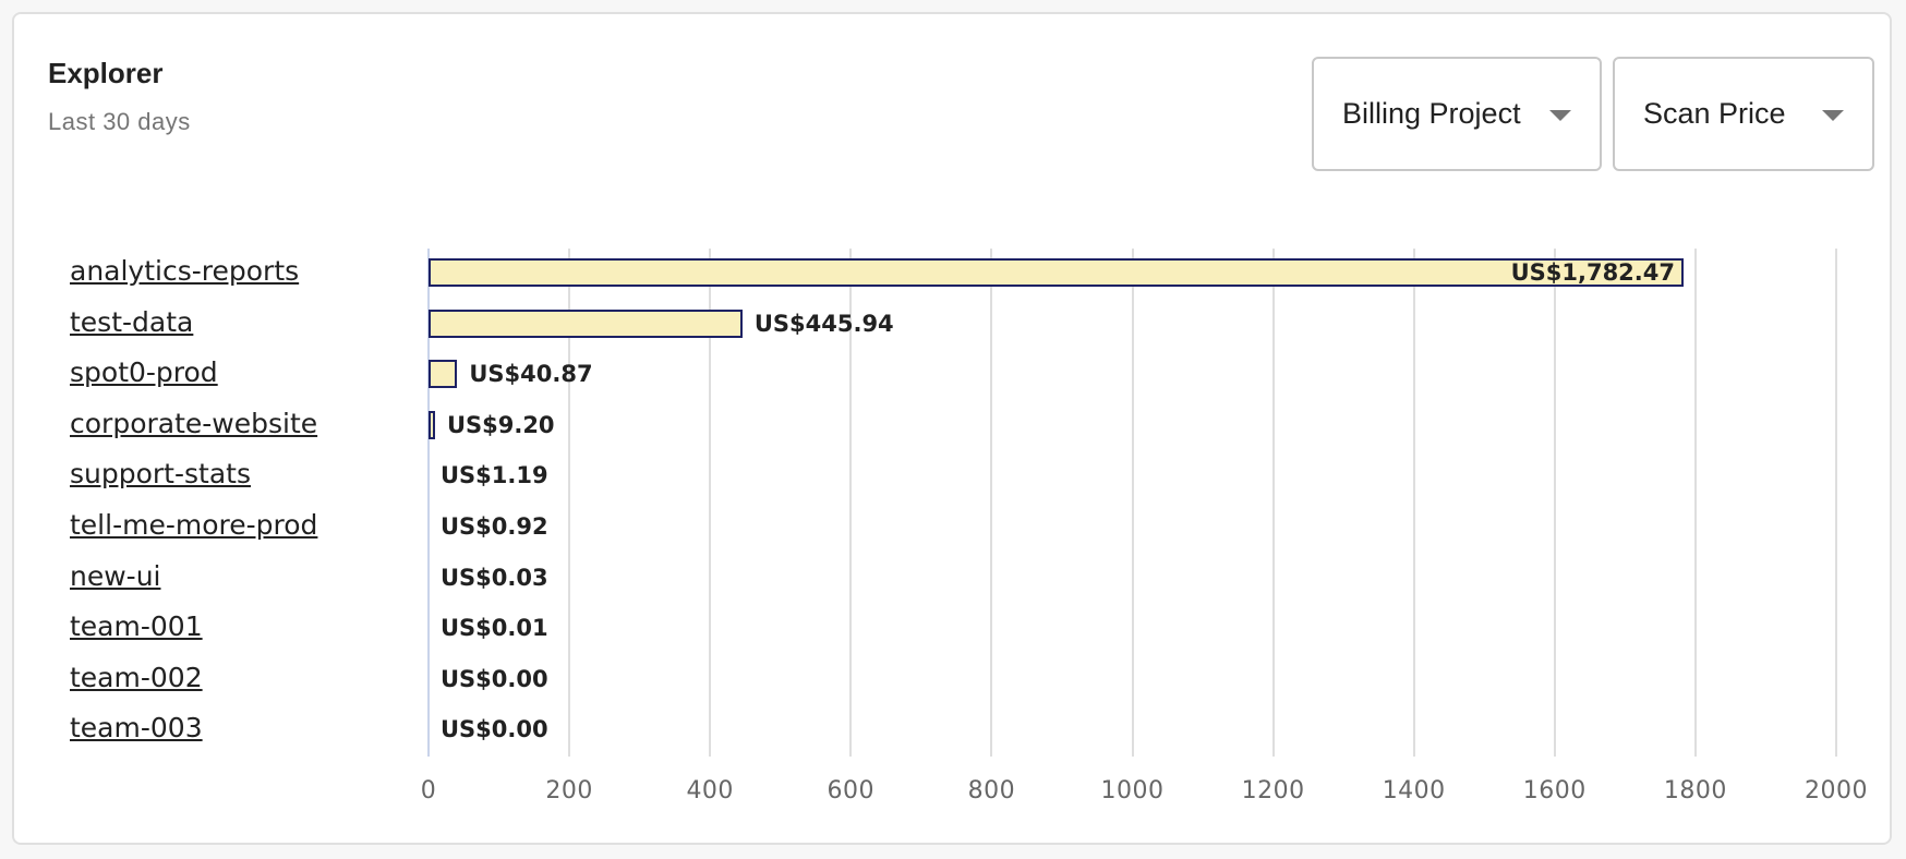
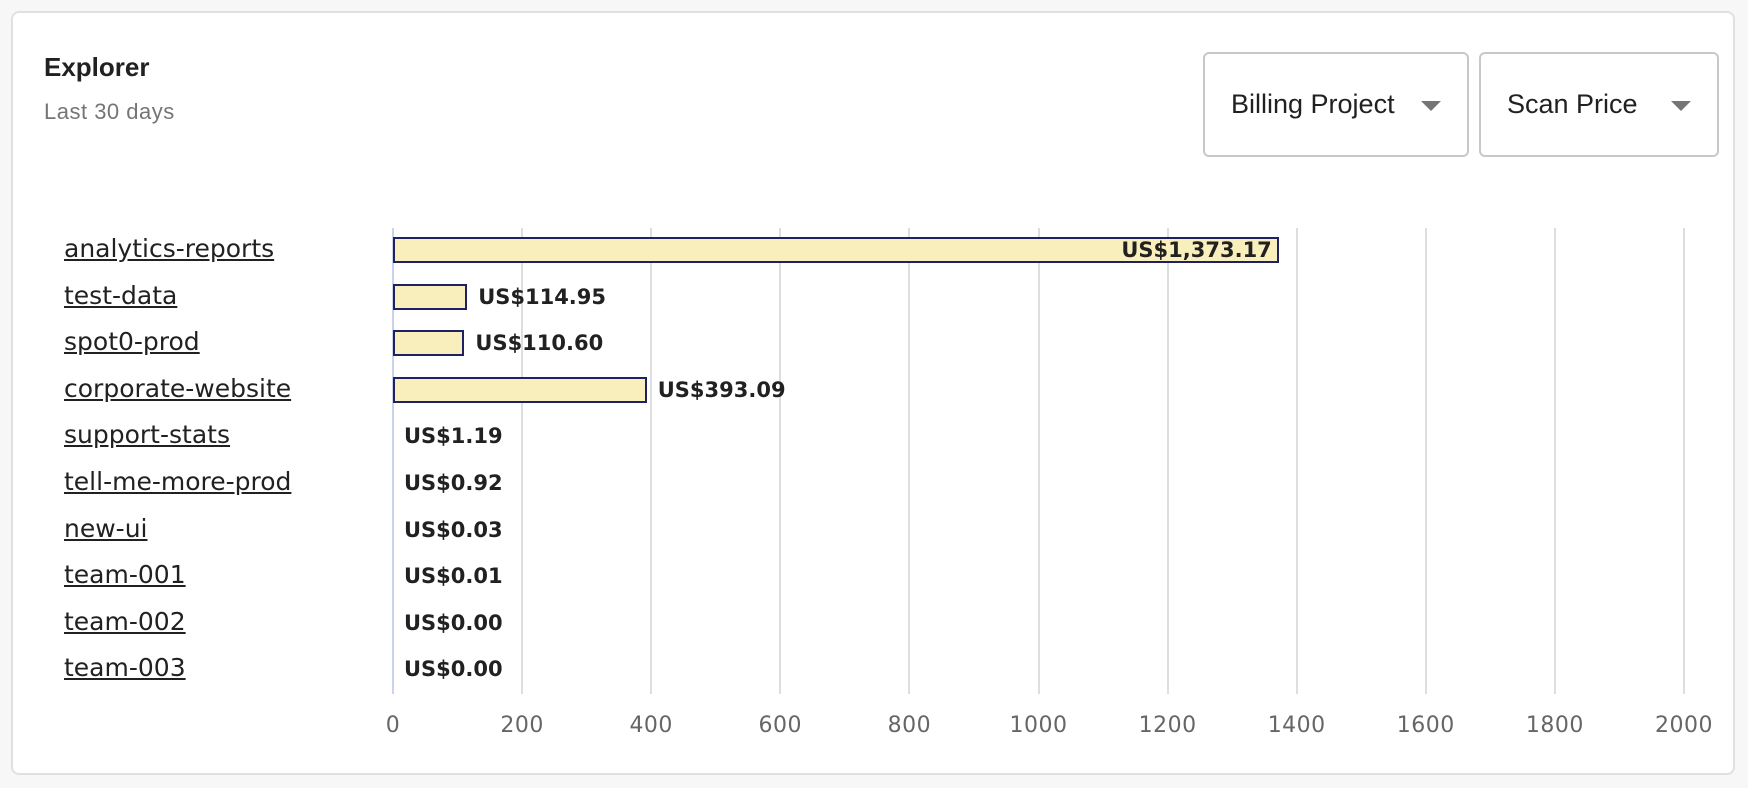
analytics-reports: 1,782.47 -> 1,373.17
test-data: 445.94 -> 114.95
spot0-prod: 40.87 -> 110.60
corporate-website: 9.20 -> 393.09
